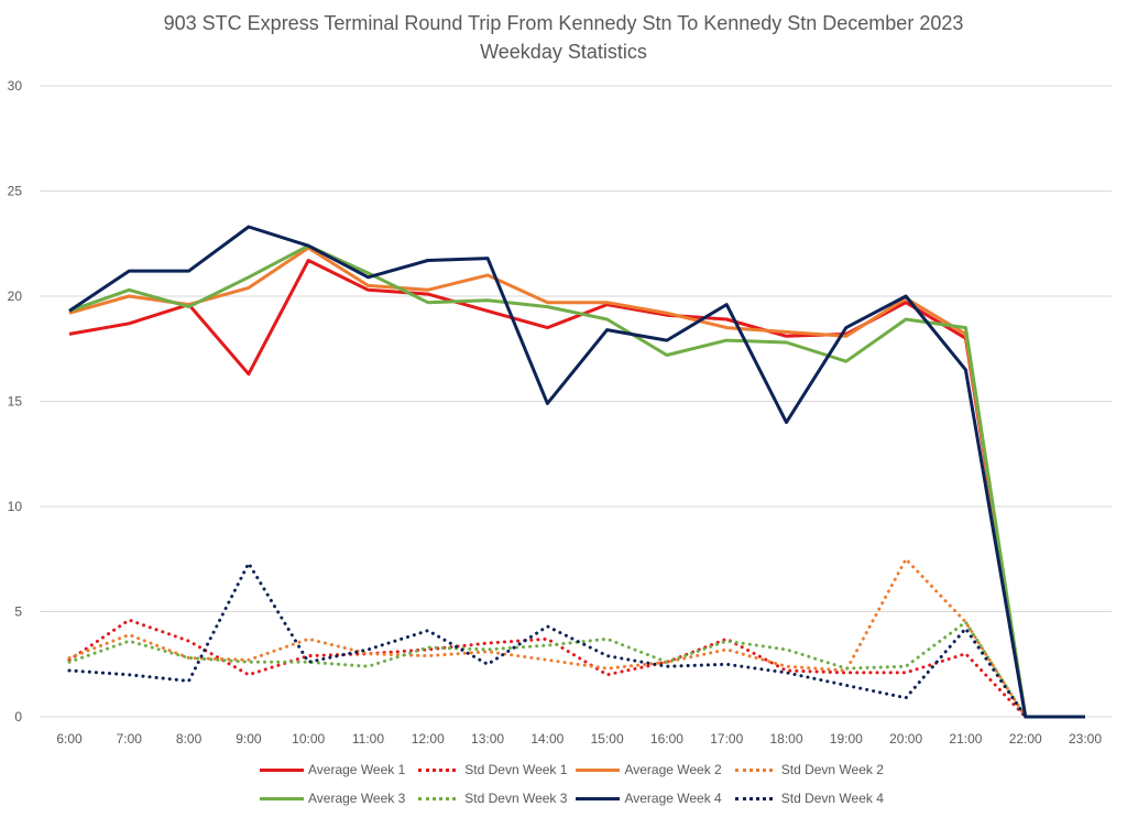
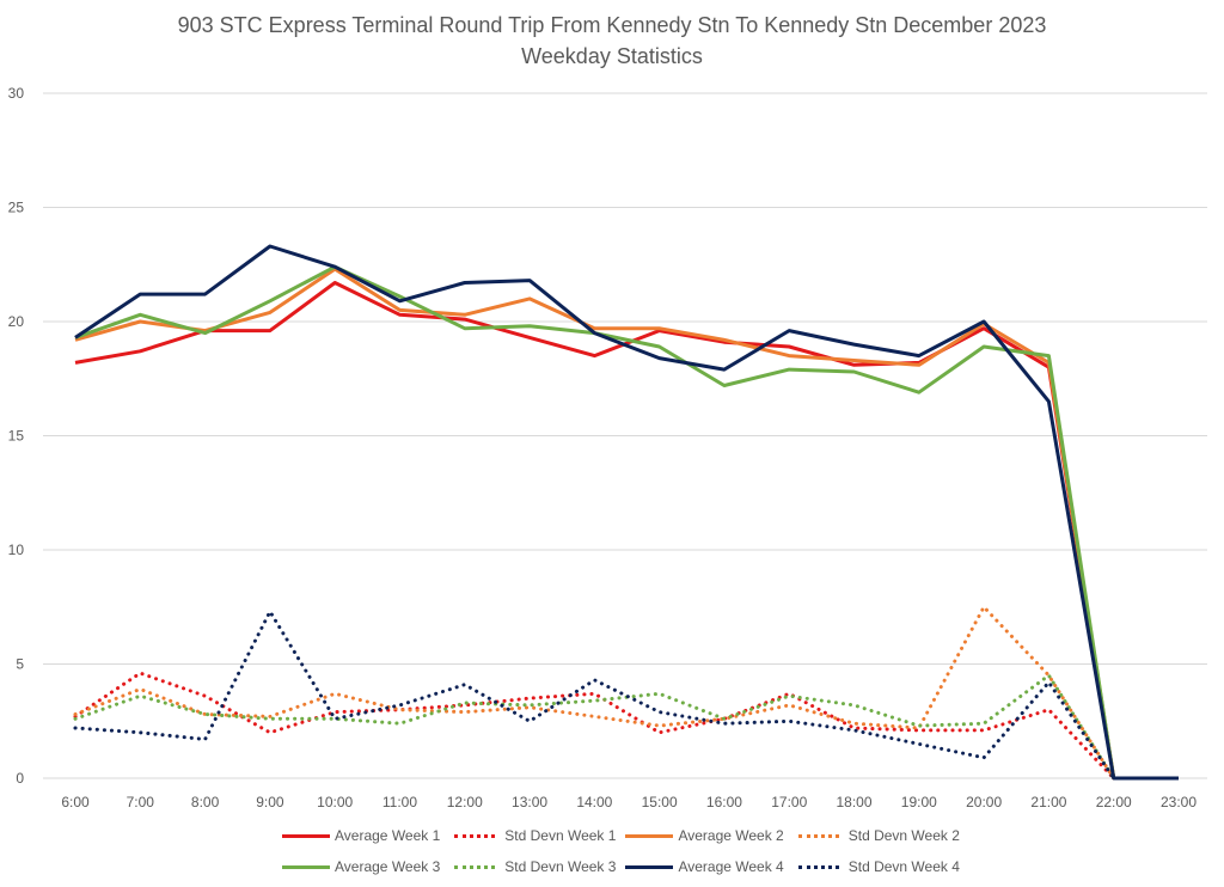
Average Week 1/9:00: 16.3 -> 19.6
Average Week 4/14:00: 14.9 -> 19.5
Average Week 4/18:00: 14.0 -> 19.0
